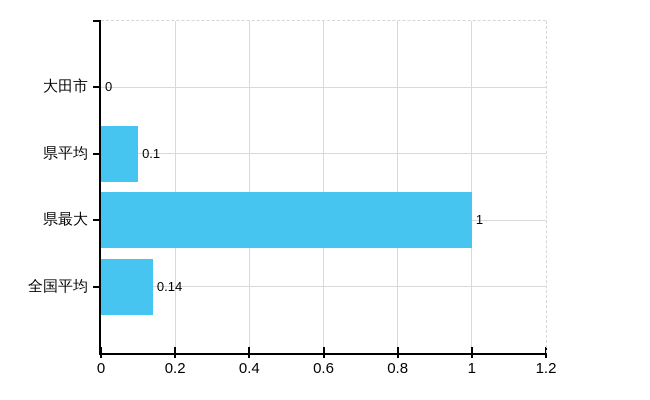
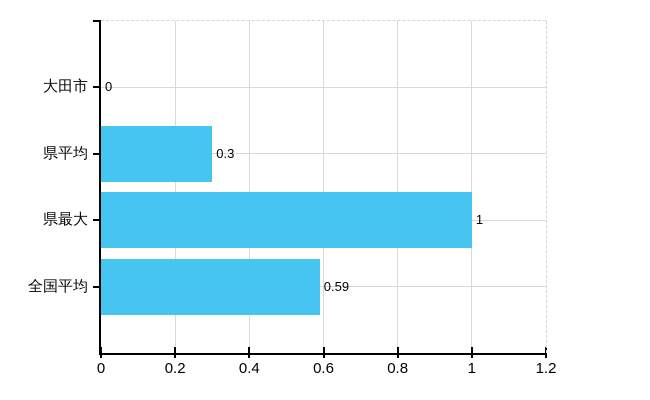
県平均: 0.1 -> 0.3
全国平均: 0.14 -> 0.59
